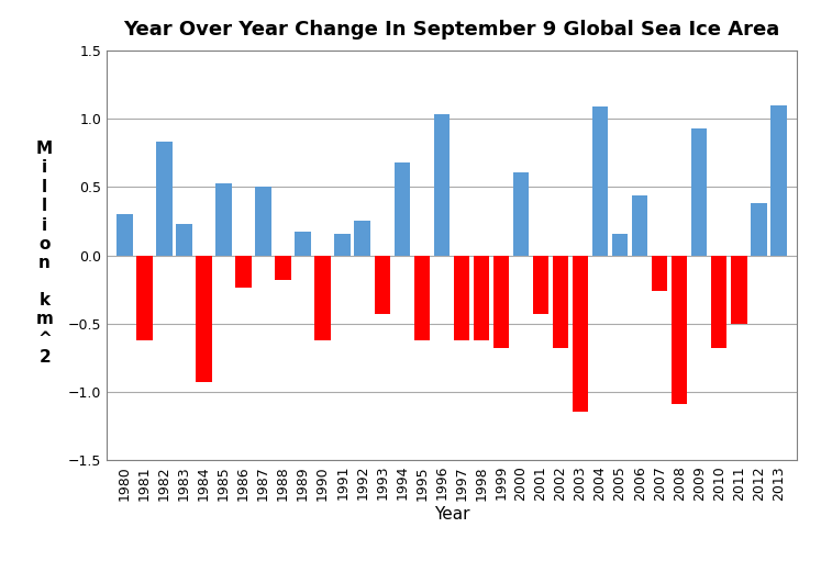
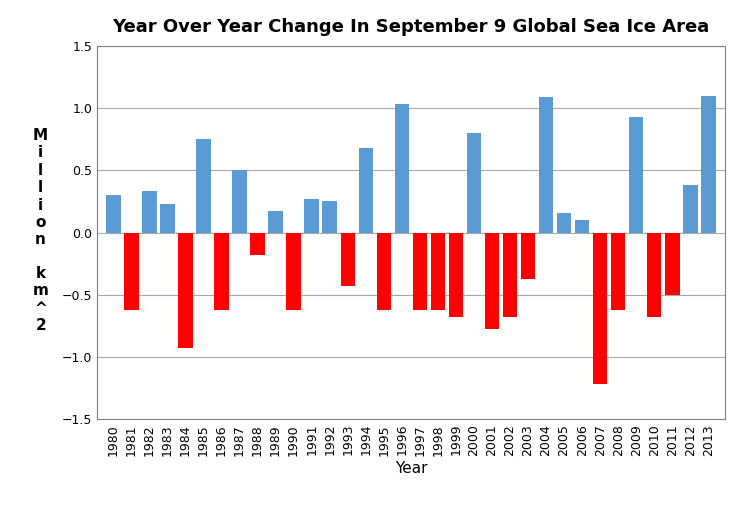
1982: 0.83 -> 0.33
1985: 0.53 -> 0.75
1986: -0.24 -> -0.62
1991: 0.16 -> 0.27
2000: 0.61 -> 0.80
2001: -0.43 -> -0.78
2003: -1.15 -> -0.37
2006: 0.44 -> 0.10
2007: -0.26 -> -1.22
2008: -1.09 -> -0.62
